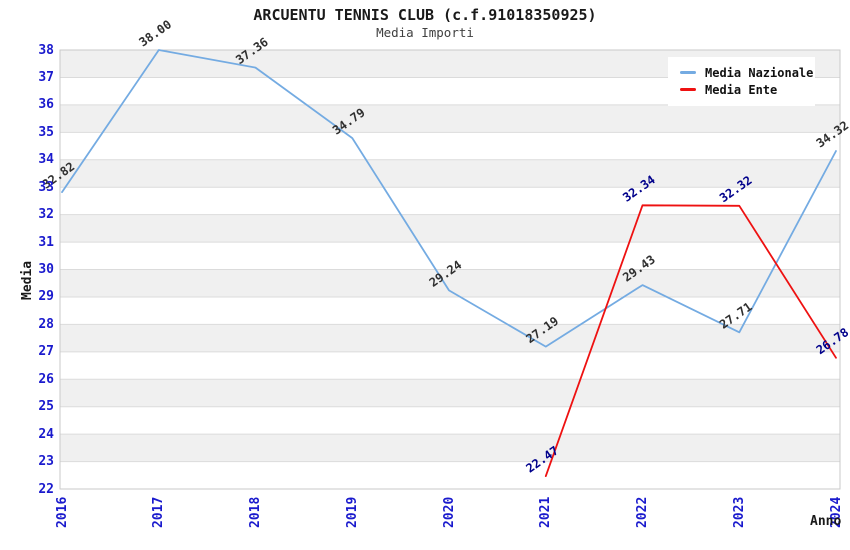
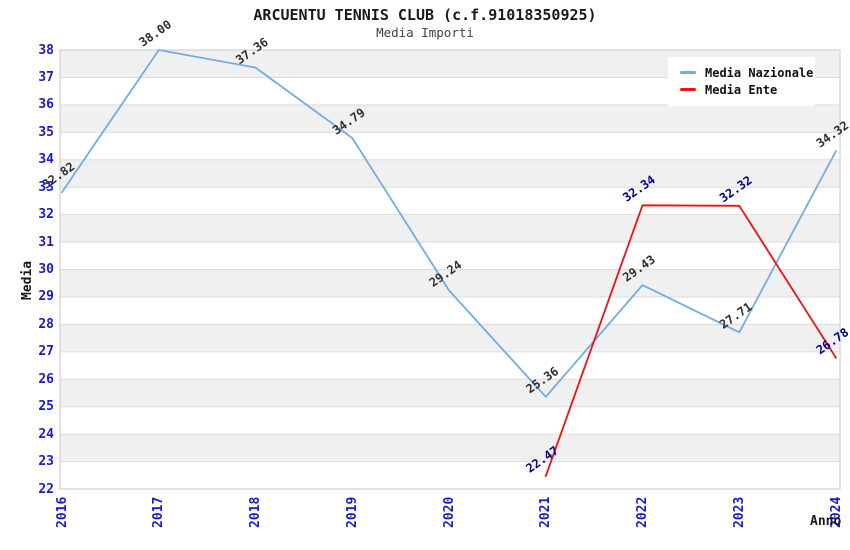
Media Nazionale/2021: 27.19 -> 25.36
